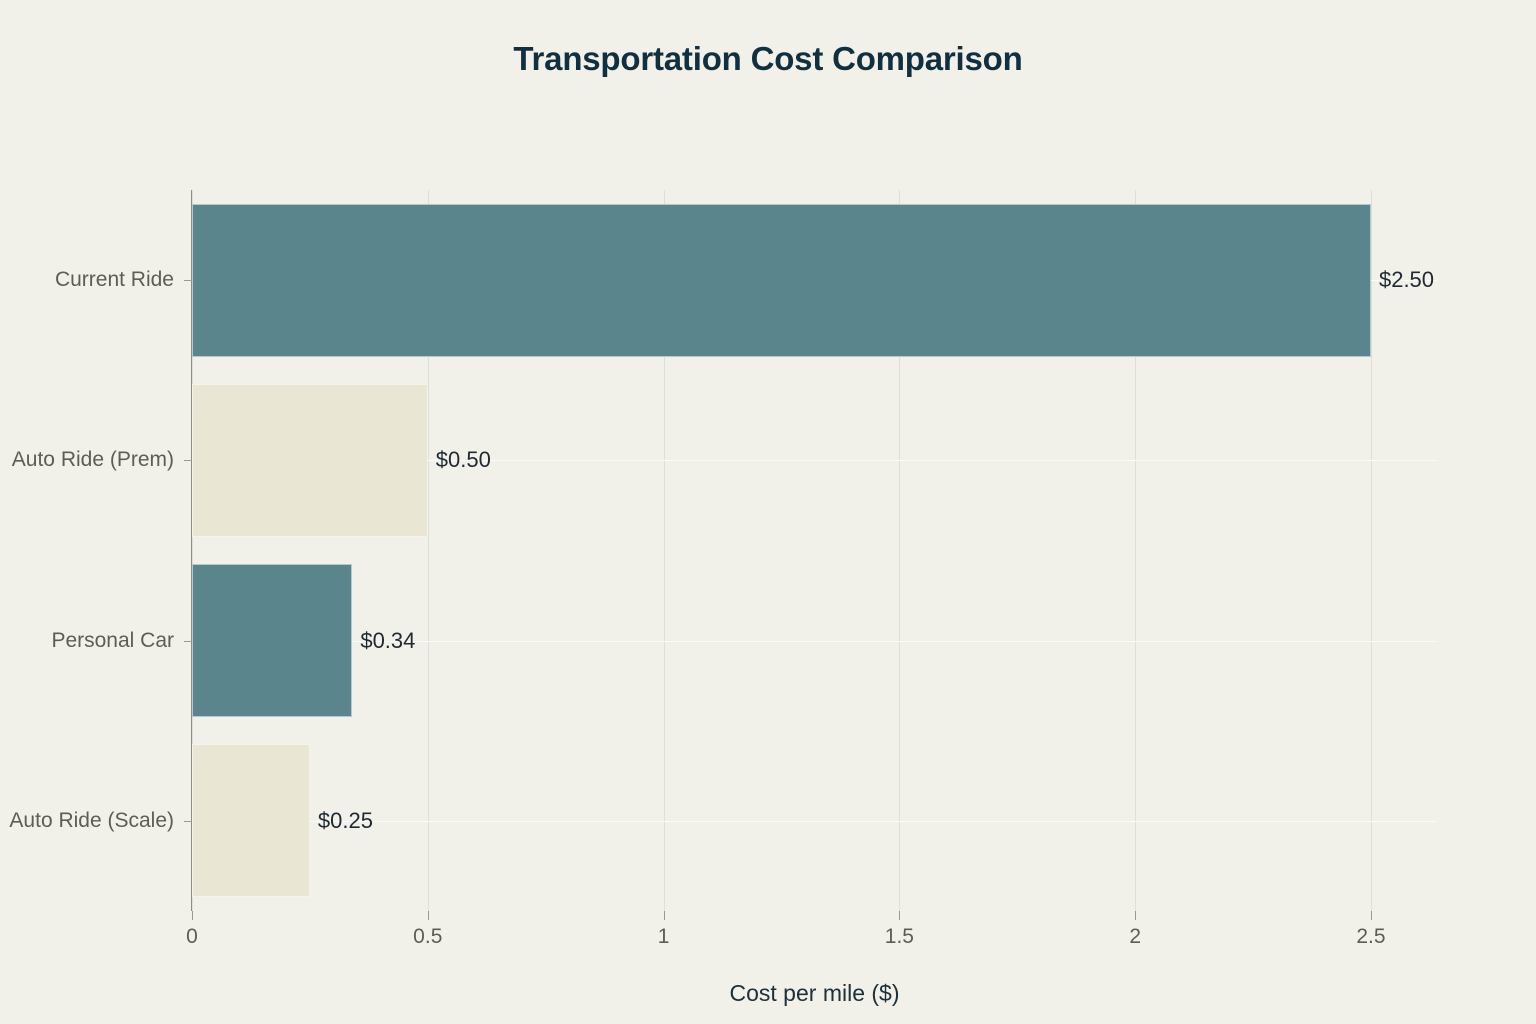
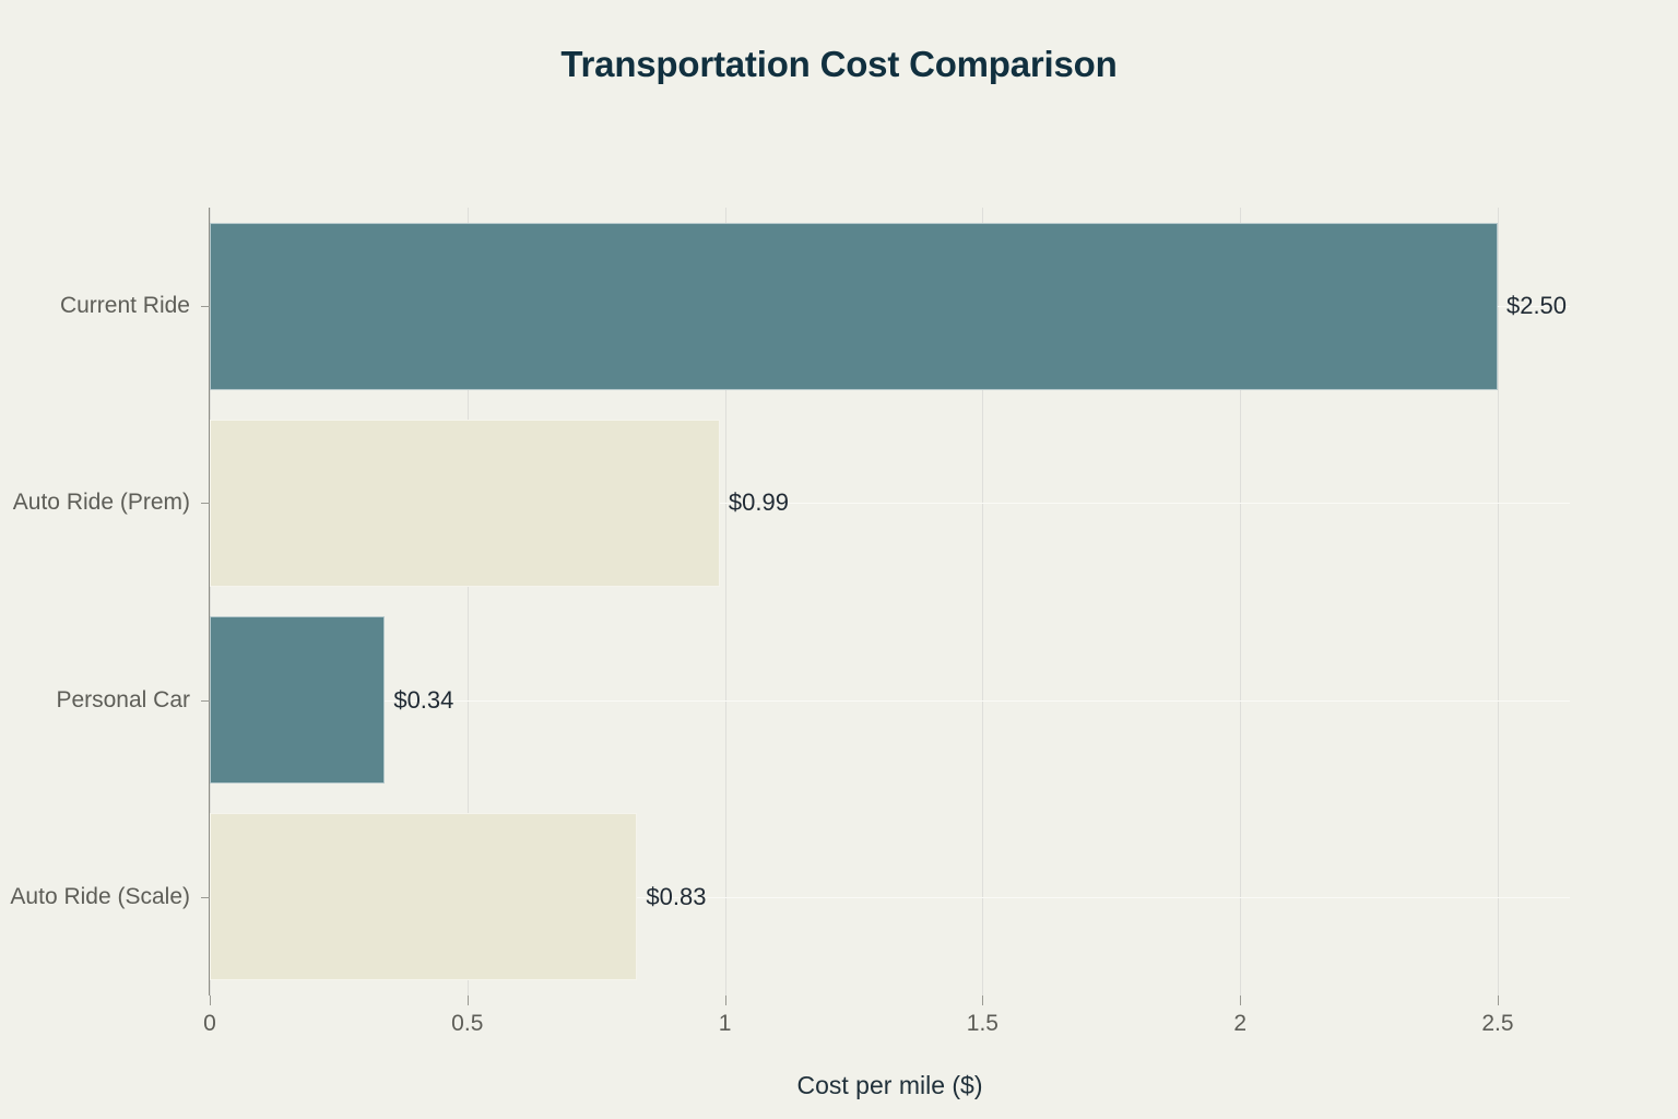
Auto Ride (Prem): $0.50 -> $0.99
Auto Ride (Scale): $0.25 -> $0.83
